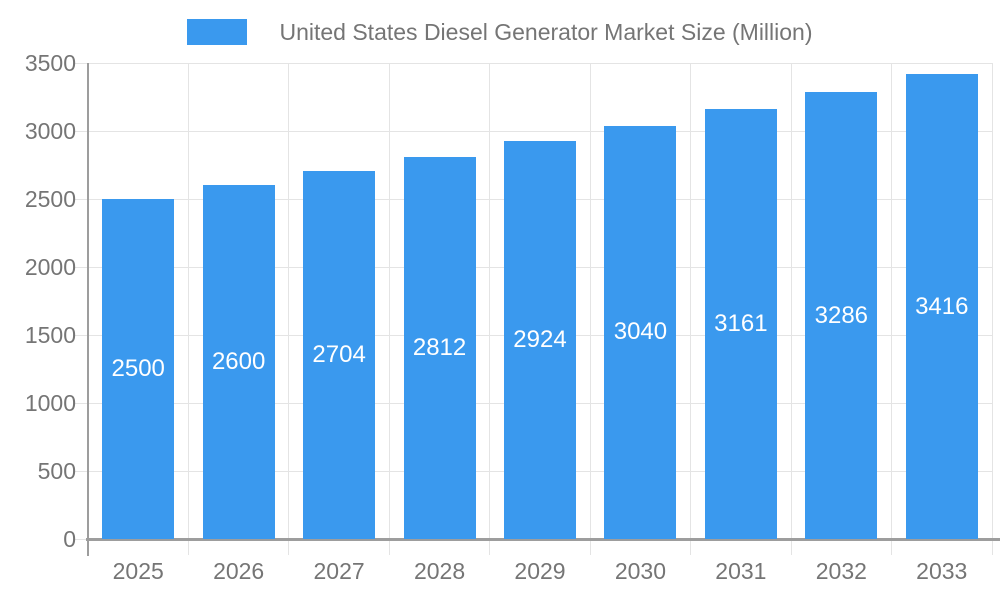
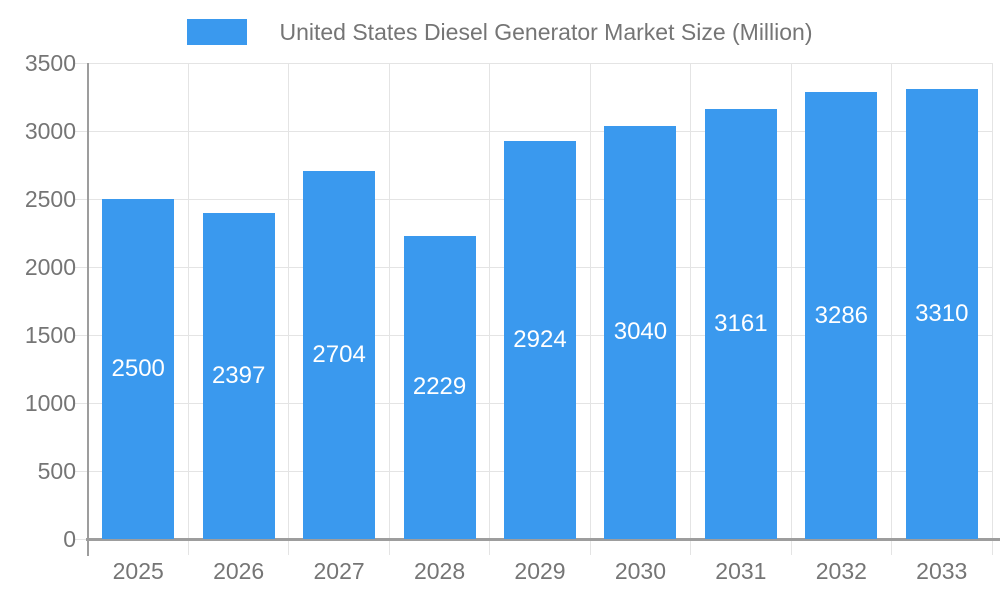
2026: 2600 -> 2397
2028: 2812 -> 2229
2033: 3416 -> 3310
